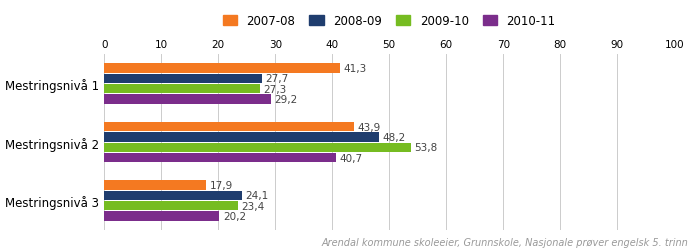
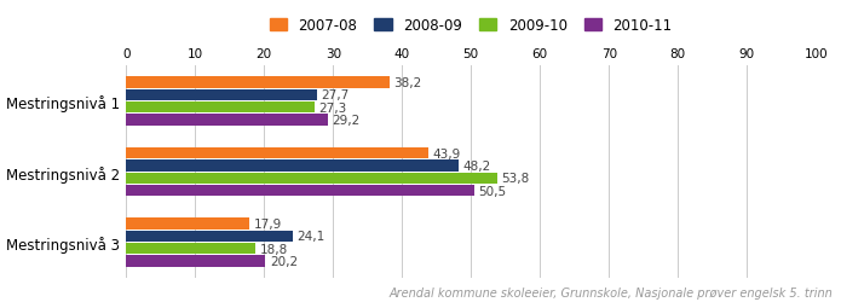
2007-08/Mestringsnivå 1: 41,3 -> 38,2
2010-11/Mestringsnivå 2: 40,7 -> 50,5
2009-10/Mestringsnivå 3: 23,4 -> 18,8
